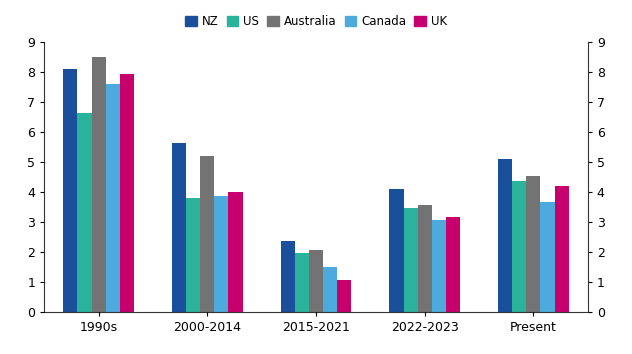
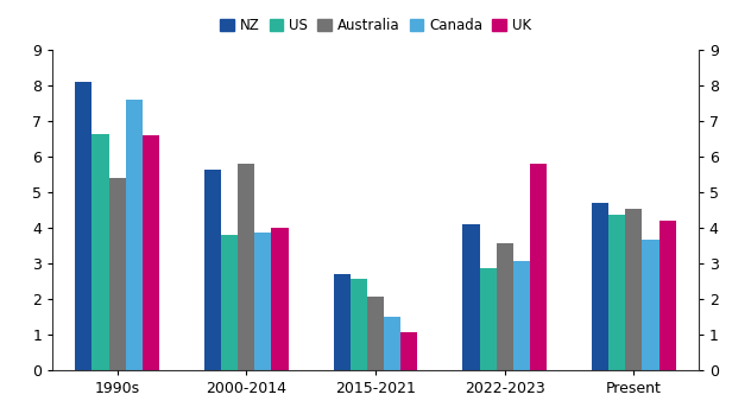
Australia/1990s: 8.50 -> 5.40
UK/1990s: 7.95 -> 6.60
Australia/2000-2014: 5.20 -> 5.80
NZ/2015-2021: 2.35 -> 2.70
US/2015-2021: 1.95 -> 2.55
US/2022-2023: 3.45 -> 2.85
UK/2022-2023: 3.15 -> 5.80
NZ/Present: 5.10 -> 4.70
